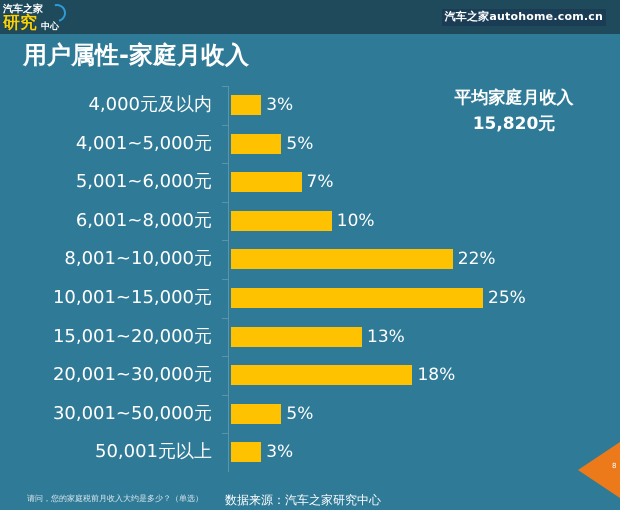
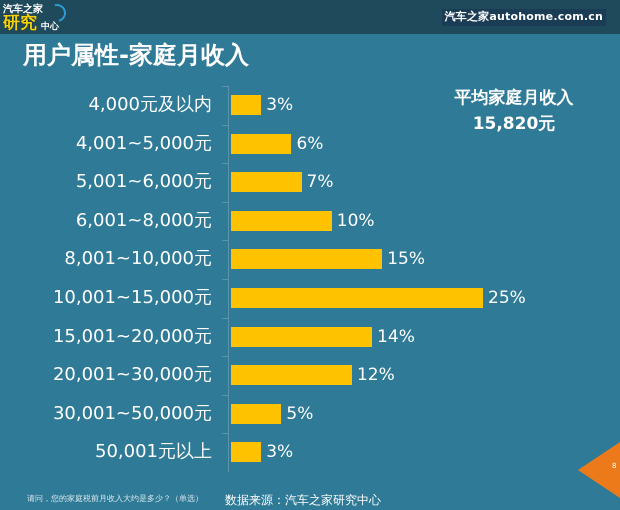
4,001~5,000元: 5% -> 6%
8,001~10,000元: 22% -> 15%
15,001~20,000元: 13% -> 14%
20,001~30,000元: 18% -> 12%
